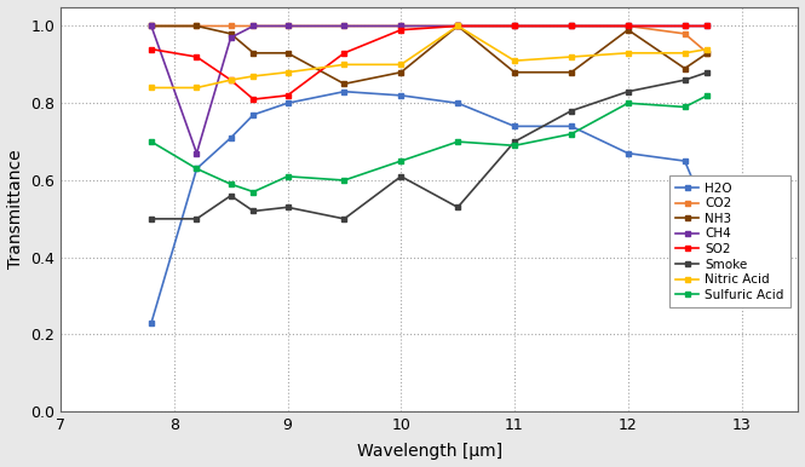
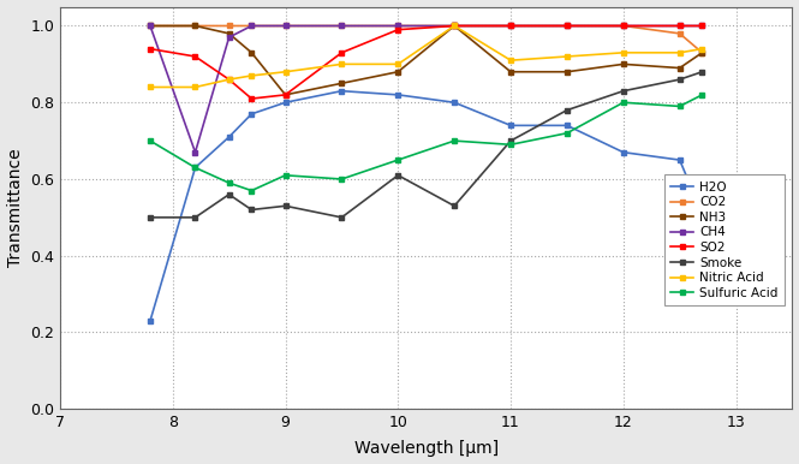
NH3/9: 0.93 -> 0.82
NH3/12: 0.99 -> 0.90
